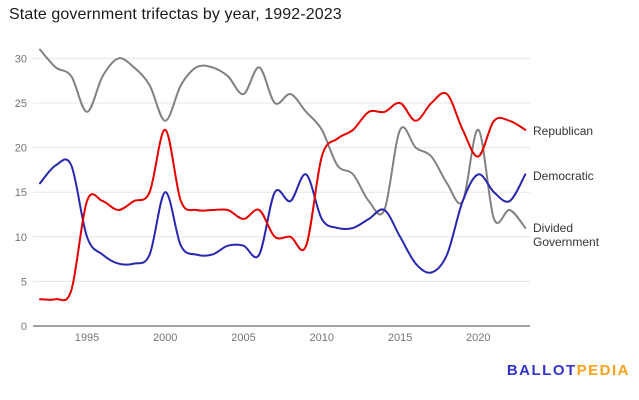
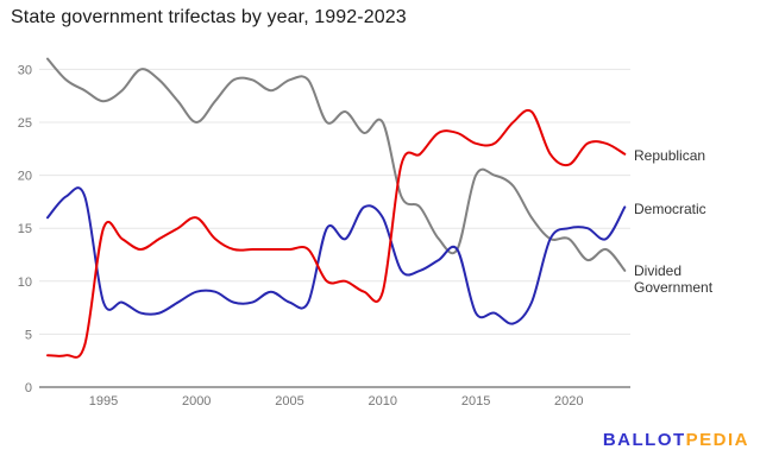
Republican/1995: 14 -> 15
Democratic/1995: 10 -> 8
Divided Government/1995: 24 -> 27
Republican/2000: 22 -> 16
Democratic/2000: 15 -> 9
Divided Government/2000: 23 -> 25
Republican/2005: 12 -> 13
Democratic/2005: 9 -> 8
Divided Government/2005: 26 -> 29
Republican/2010: 19 -> 9
Democratic/2010: 12 -> 16
Divided Government/2010: 22 -> 25
Republican/2015: 25 -> 23
Democratic/2015: 10 -> 7
Divided Government/2015: 22 -> 20
Republican/2020: 19 -> 21
Democratic/2020: 17 -> 15
Divided Government/2020: 22 -> 14
